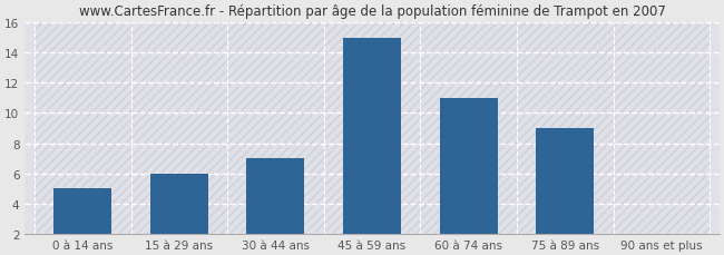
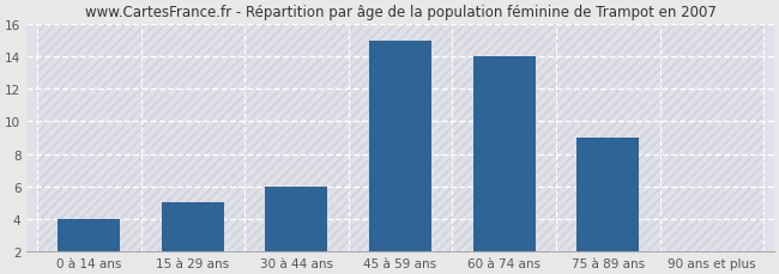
0 à 14 ans: 5 -> 4
15 à 29 ans: 6 -> 5
30 à 44 ans: 7 -> 6
60 à 74 ans: 11 -> 14
